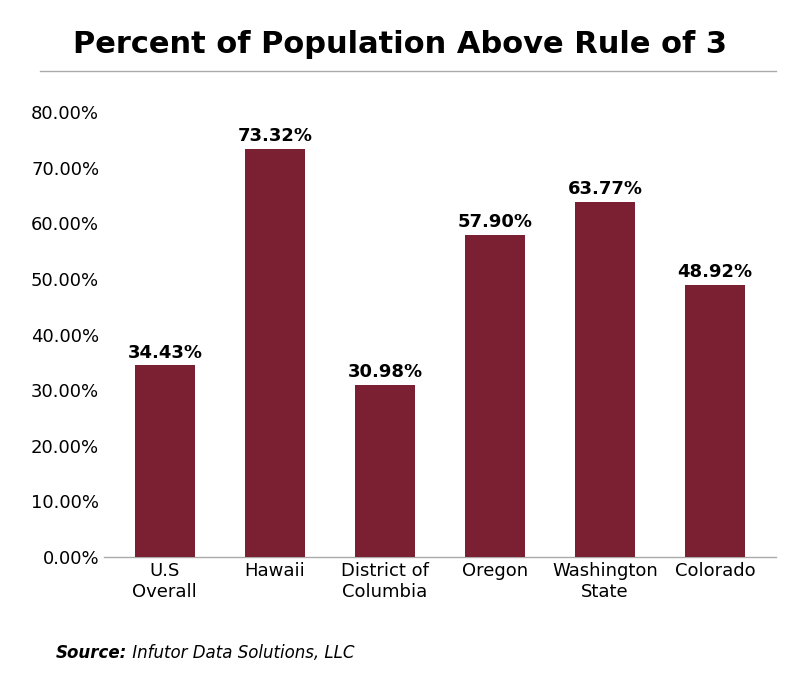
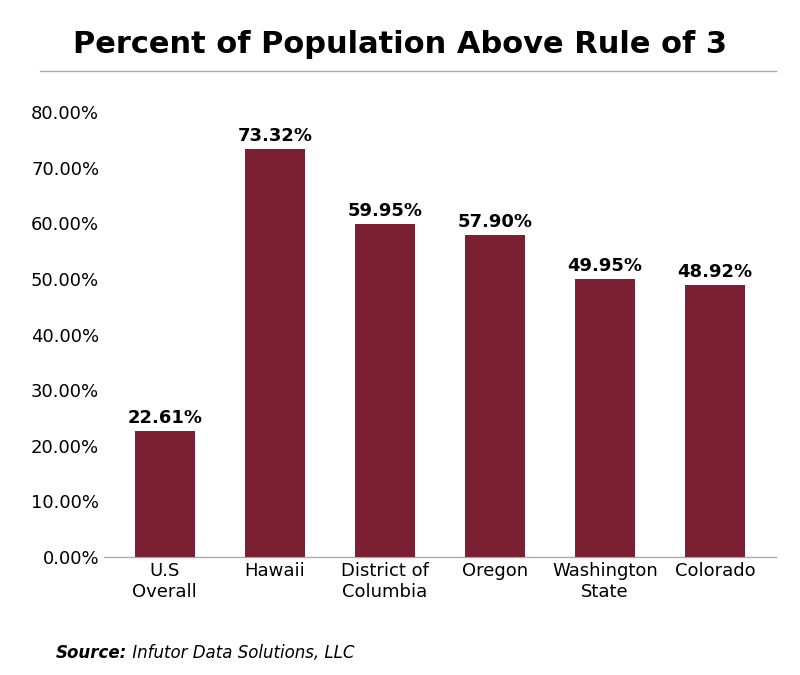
U.S Overall: 34.43% -> 22.61%
District of Columbia: 30.98% -> 59.95%
Washington State: 63.77% -> 49.95%
